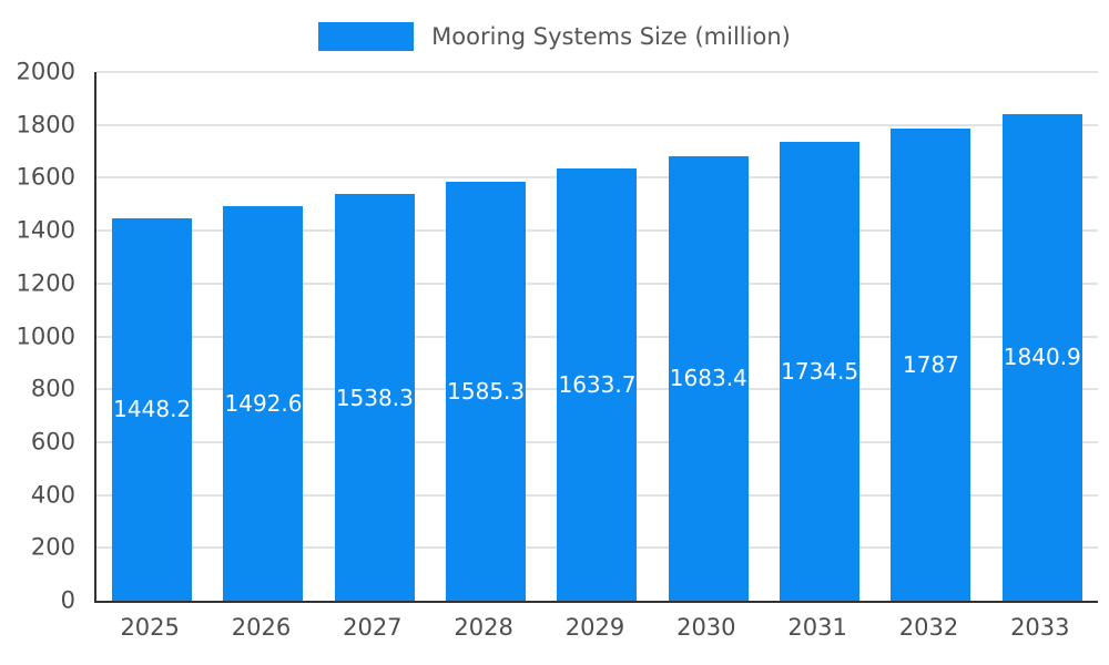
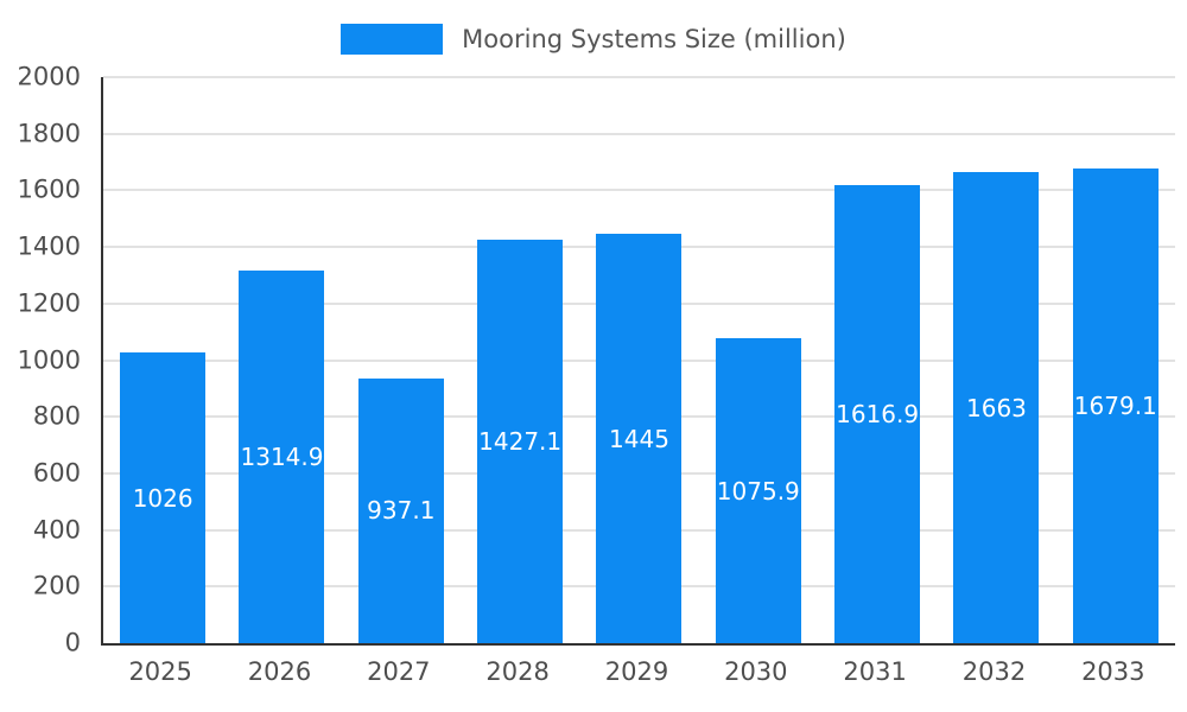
2025: 1448.2 -> 1026
2026: 1492.6 -> 1314.9
2027: 1538.3 -> 937.1
2028: 1585.3 -> 1427.1
2029: 1633.7 -> 1445
2030: 1683.4 -> 1075.9
2031: 1734.5 -> 1616.9
2032: 1787 -> 1663
2033: 1840.9 -> 1679.1
